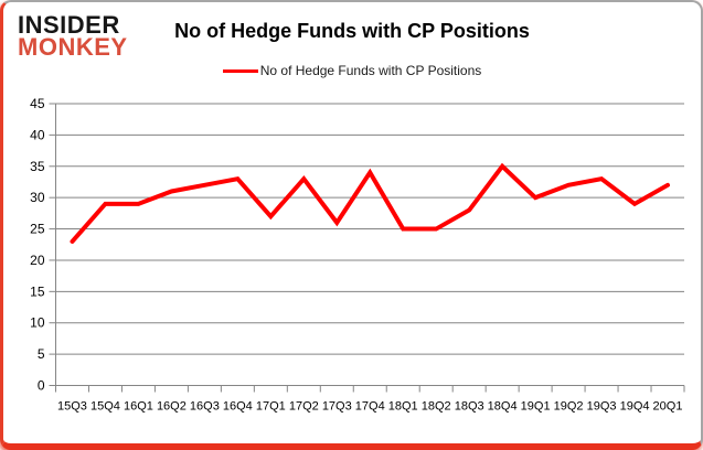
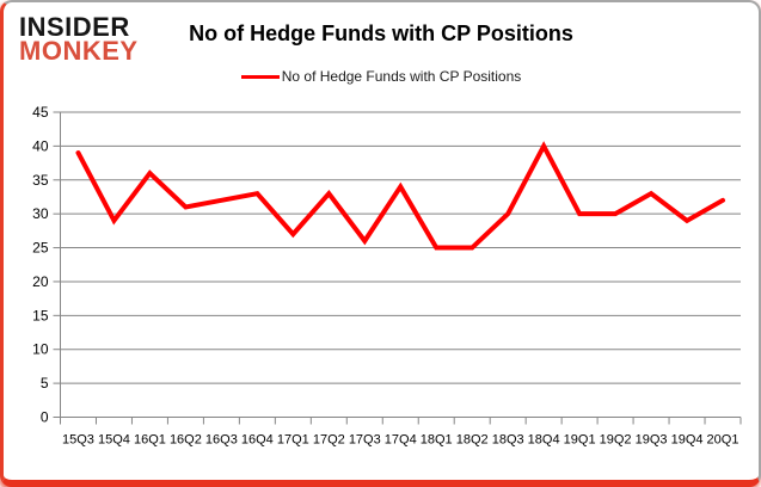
15Q3: 23 -> 39
16Q1: 29 -> 36
18Q3: 28 -> 30
18Q4: 35 -> 40
19Q2: 32 -> 30
